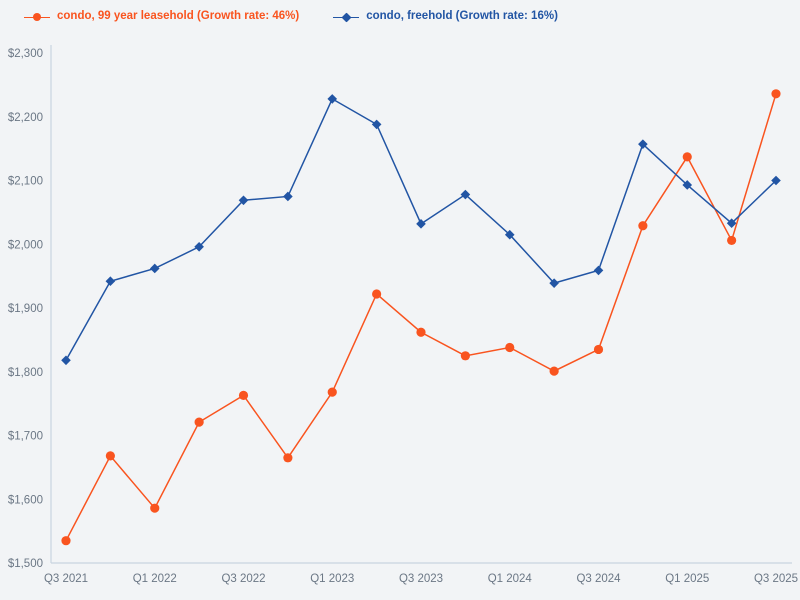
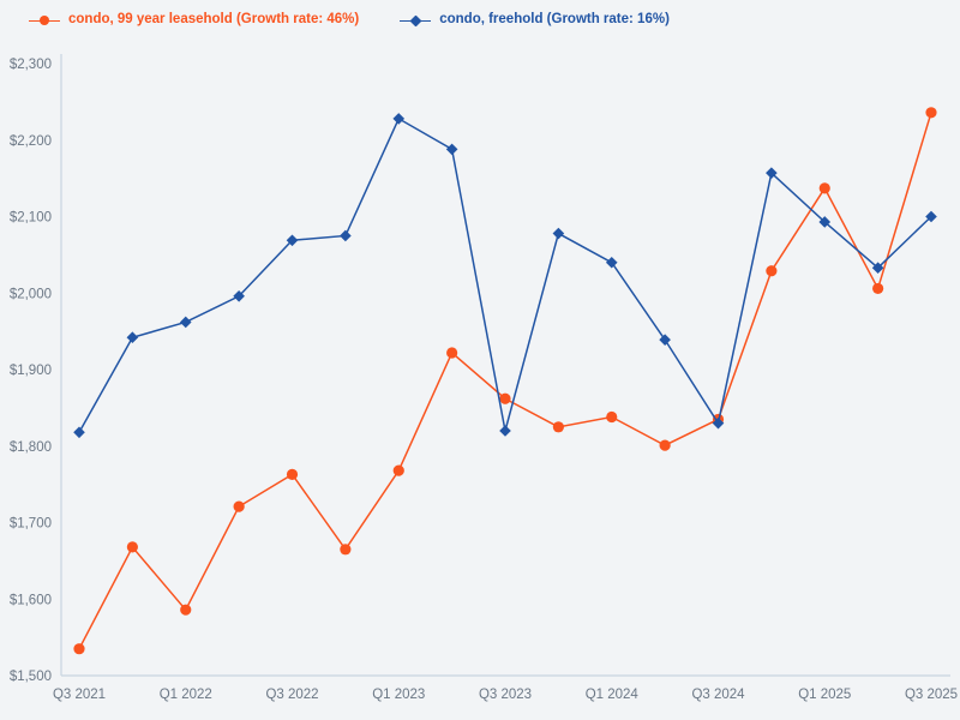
condo, freehold (Growth rate: 16%)/Q3 2023: $2030 -> $1820
condo, freehold (Growth rate: 16%)/Q1 2024: $2020 -> $2040
condo, freehold (Growth rate: 16%)/Q3 2024: $1960 -> $1830
